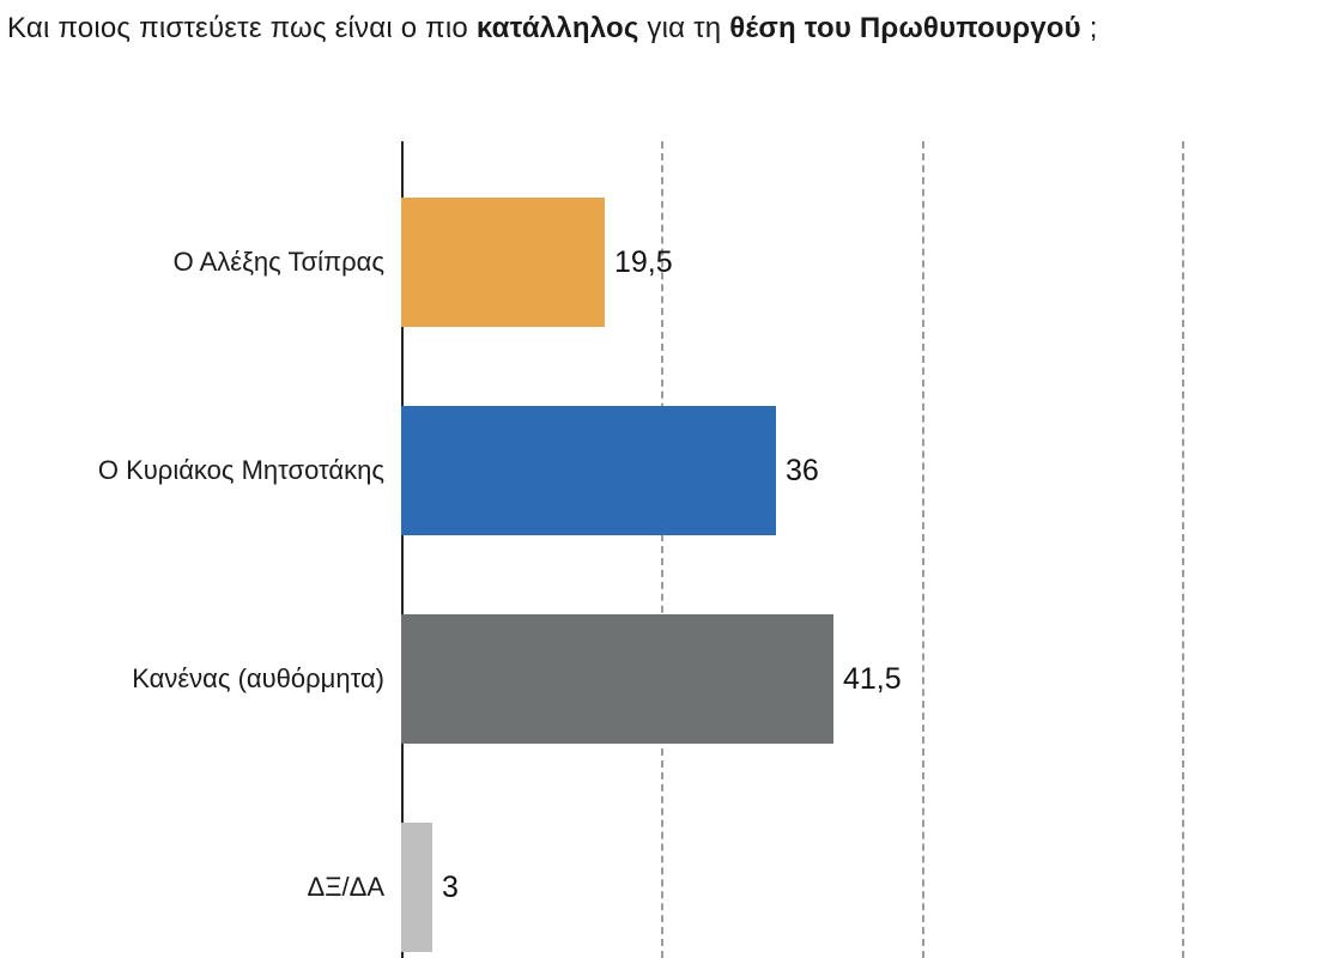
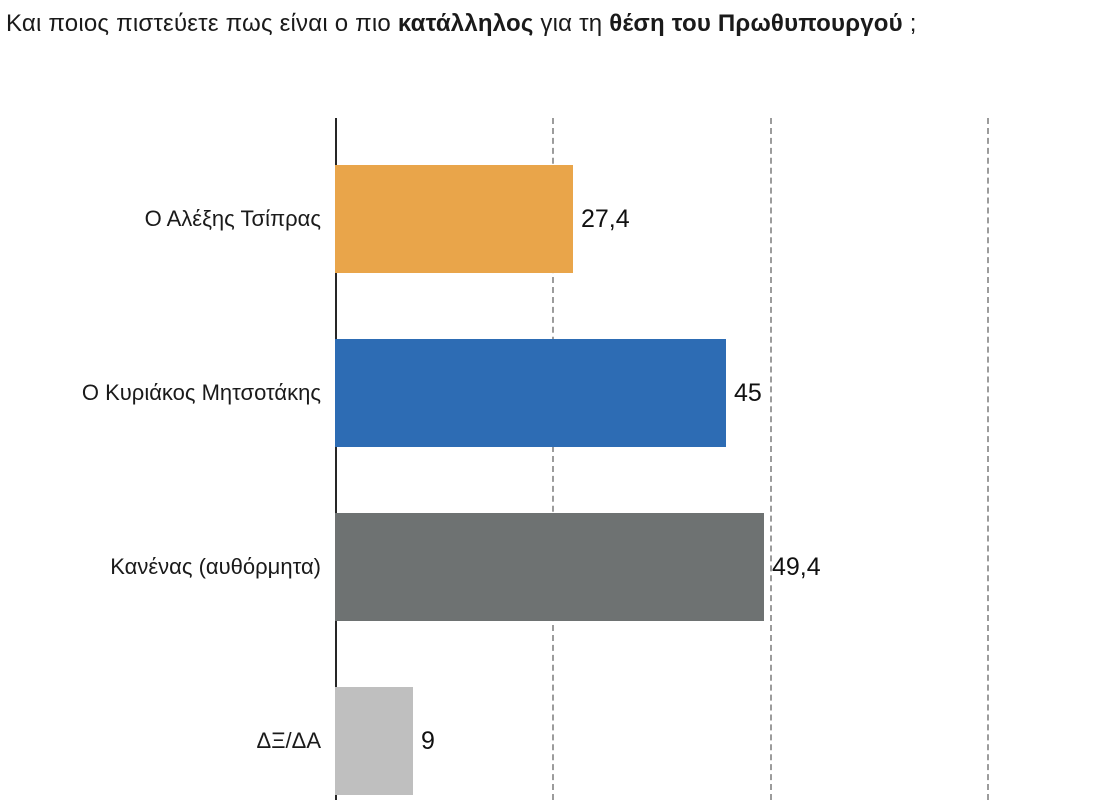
Ο Αλέξης Τσίπρας: 19,5 -> 27,4
Ο Κυριάκος Μητσοτάκης: 36 -> 45
Κανένας (αυθόρμητα): 41,5 -> 49,4
ΔΞ/ΔΑ: 3 -> 9
